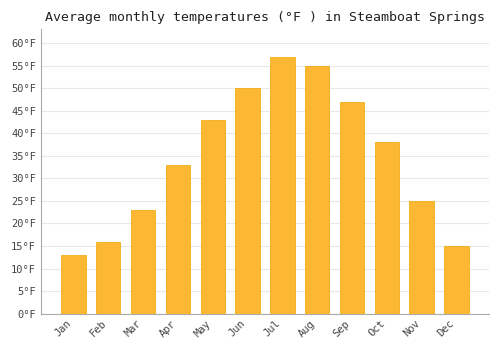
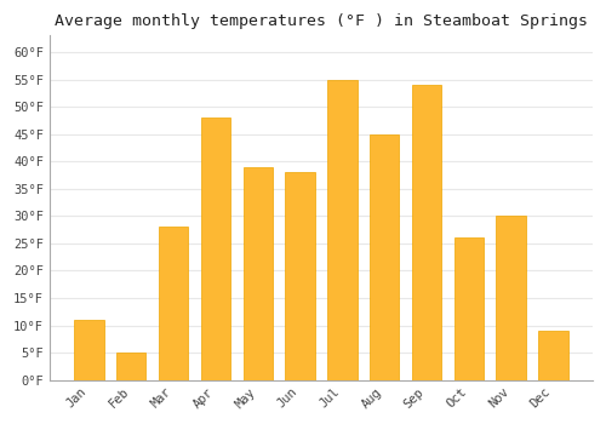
Jan: 13°F -> 11°F
Feb: 16°F -> 5°F
Mar: 23°F -> 28°F
Apr: 33°F -> 48°F
May: 43°F -> 39°F
Jun: 50°F -> 38°F
Jul: 57°F -> 55°F
Aug: 55°F -> 45°F
Sep: 47°F -> 54°F
Oct: 38°F -> 26°F
Nov: 25°F -> 30°F
Dec: 15°F -> 9°F
